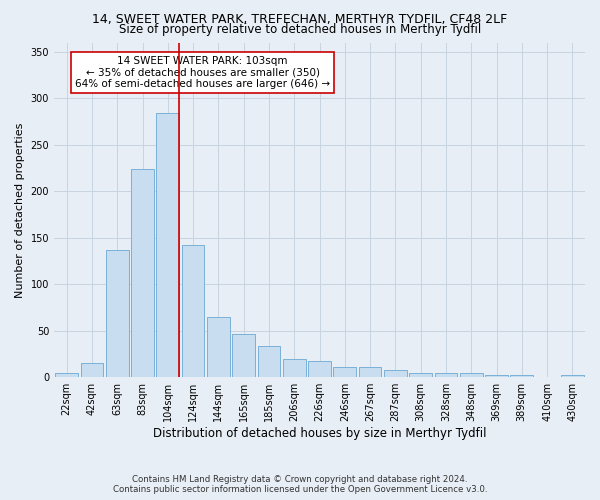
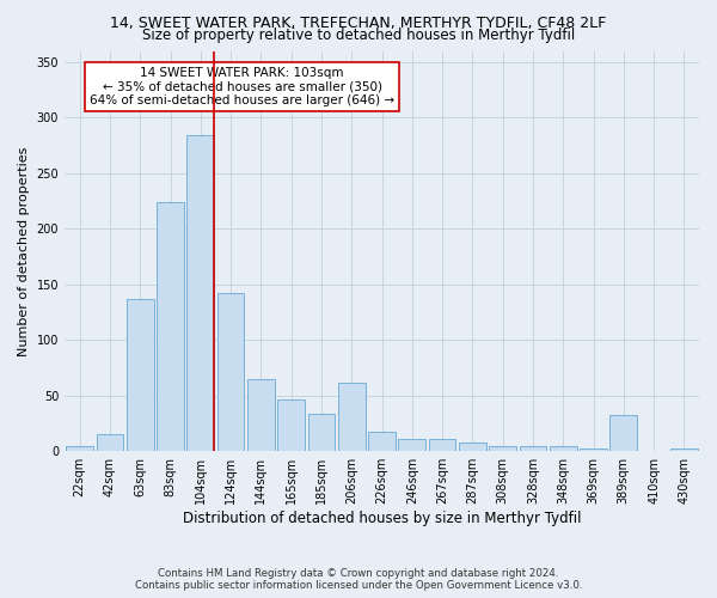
206sqm: 20 -> 62
389sqm: 2 -> 32
